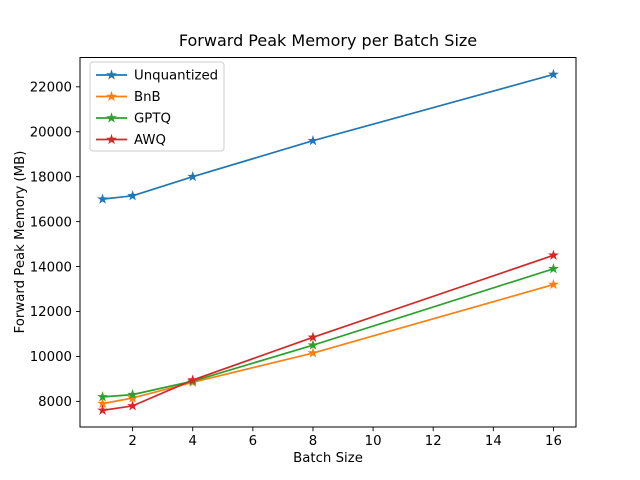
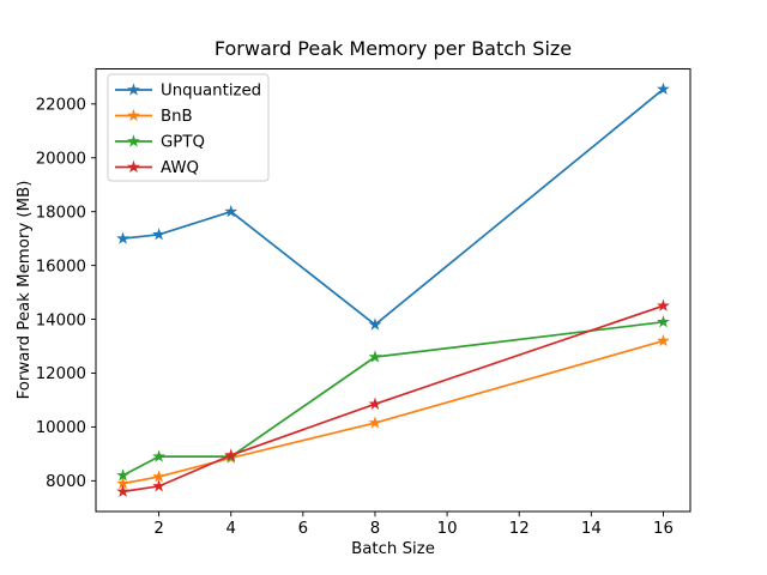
GPTQ/2: 8300 -> 8900
Unquantized/8: 19600 -> 13800
GPTQ/8: 10500 -> 12600
